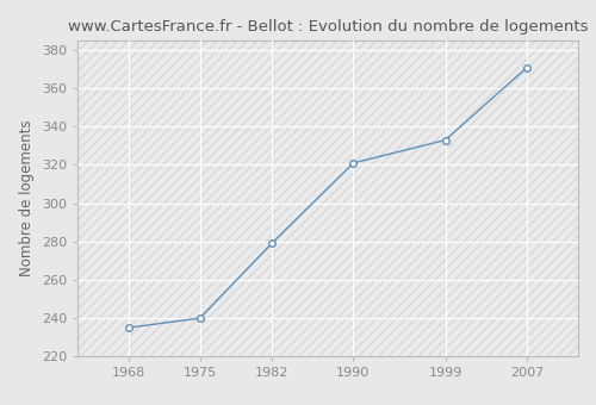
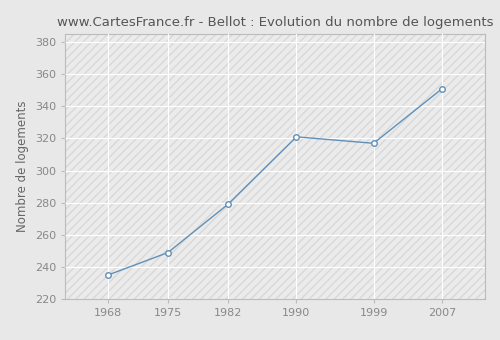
1975: 240 -> 249
1999: 333 -> 317
2007: 371 -> 351
